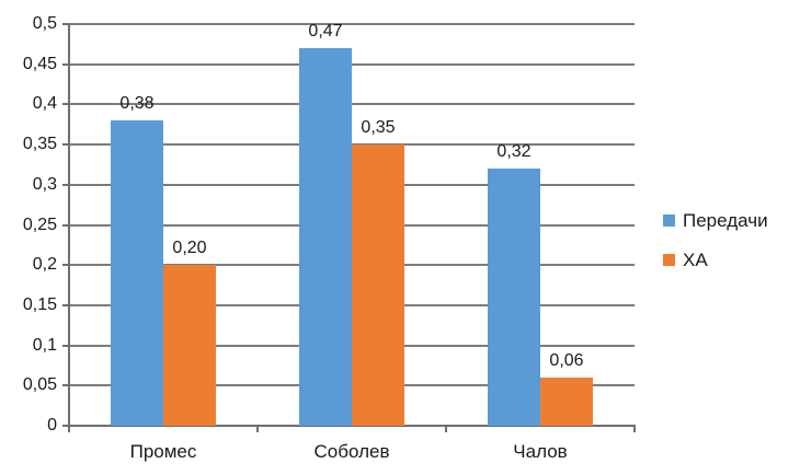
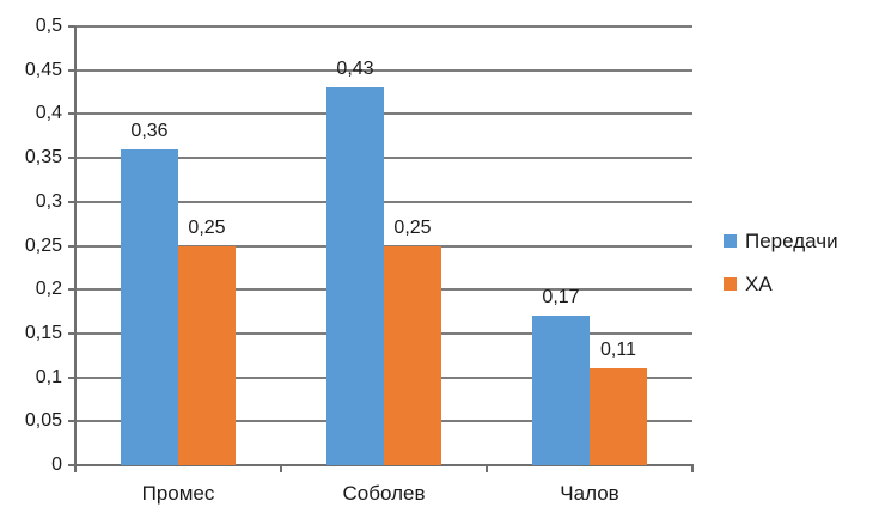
Передачи/Промес: 0,38 -> 0,36
ХА/Промес: 0,20 -> 0,25
Передачи/Соболев: 0,47 -> 0,43
ХА/Соболев: 0,35 -> 0,25
Передачи/Чалов: 0,32 -> 0,17
ХА/Чалов: 0,06 -> 0,11
